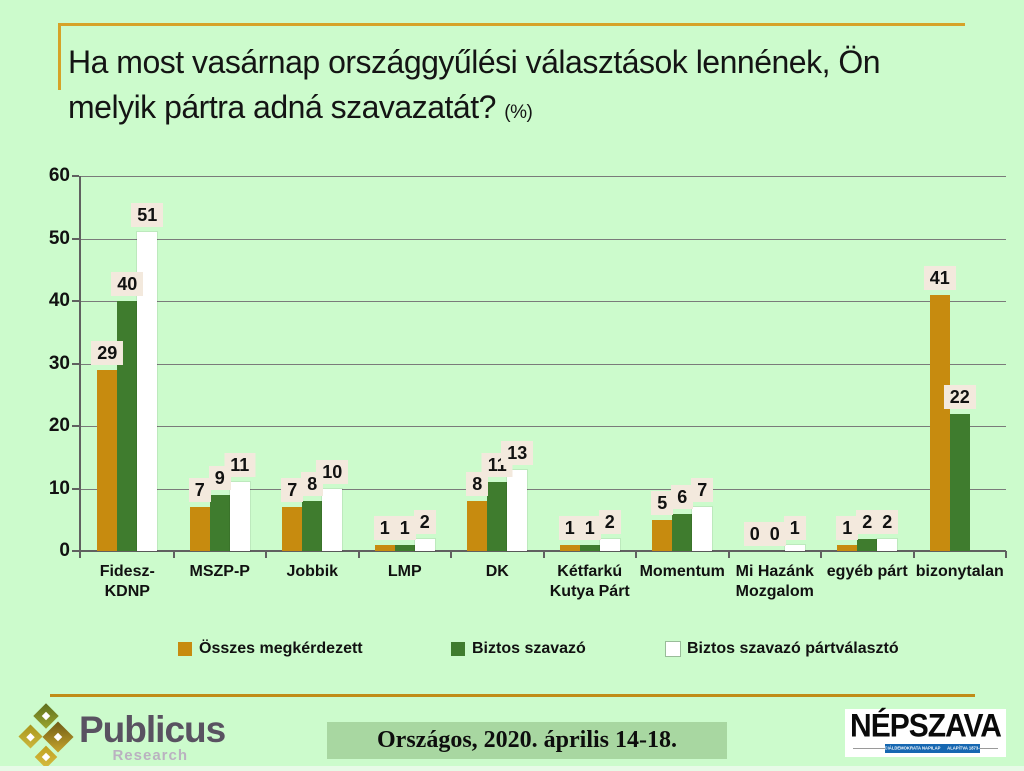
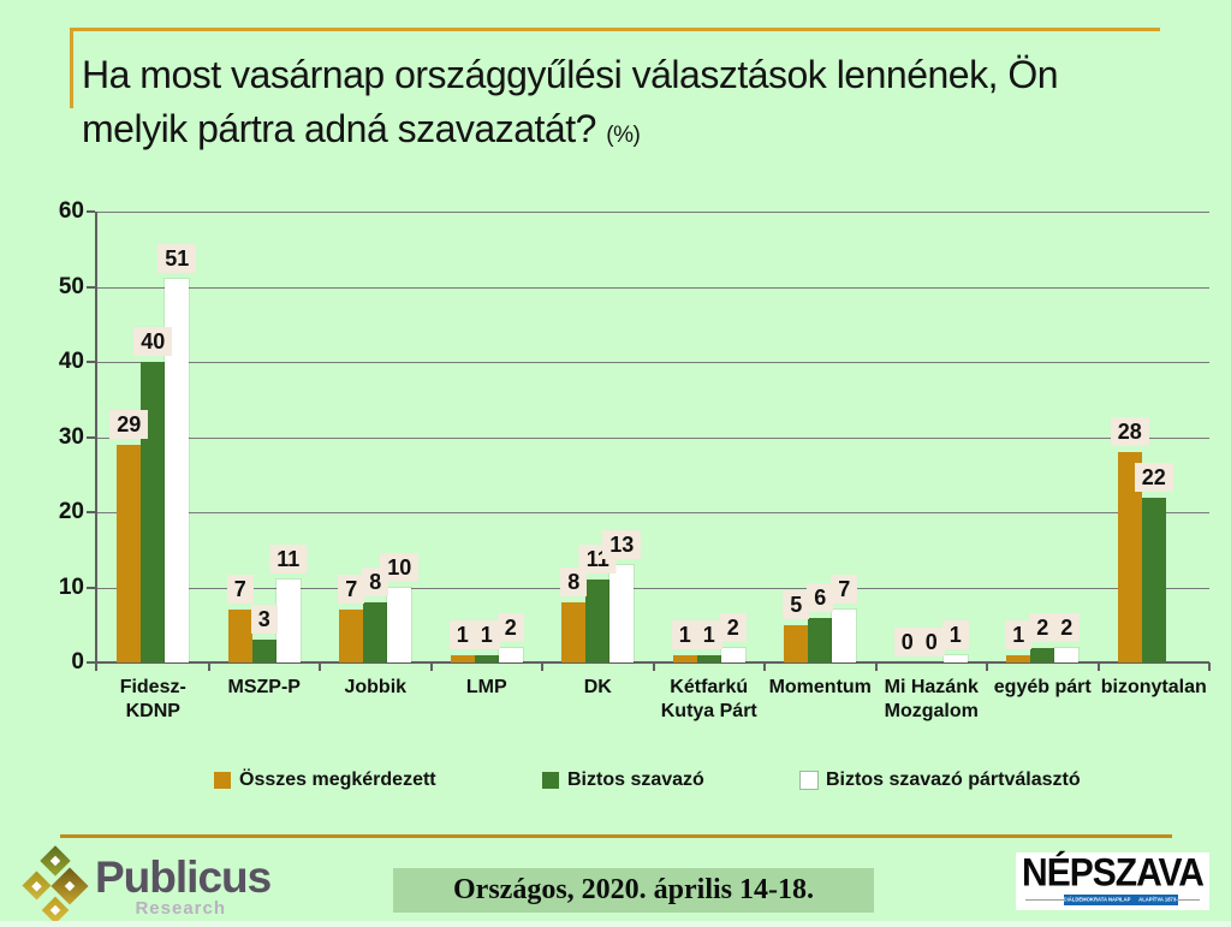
Biztos szavazó/MSZP-P: 9 -> 3
Összes megkérdezett/bizonytalan: 41 -> 28
